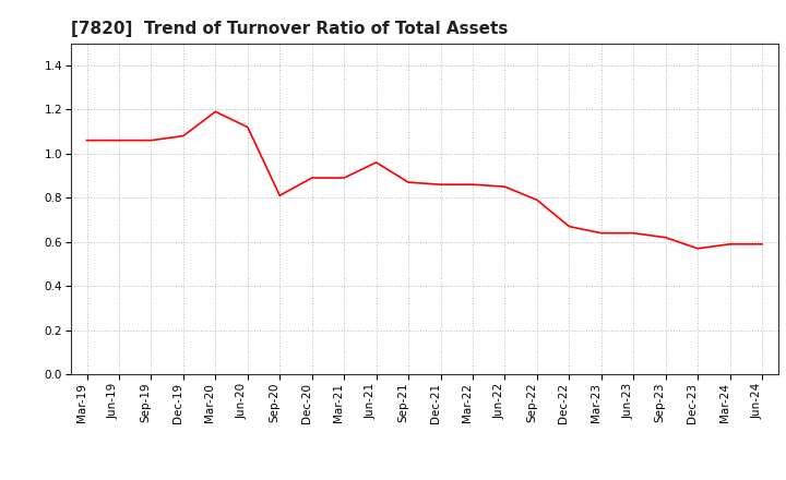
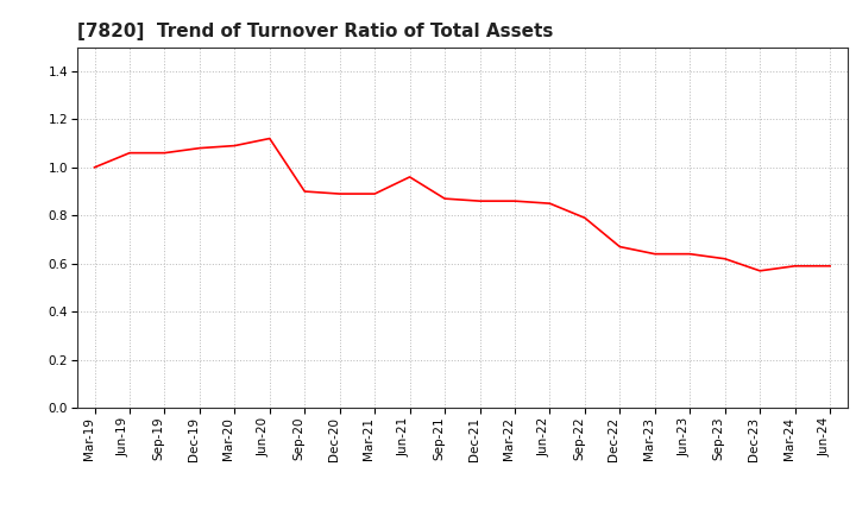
Mar-19: 1.06 -> 1.00
Mar-20: 1.19 -> 1.09
Sep-20: 0.81 -> 0.90
